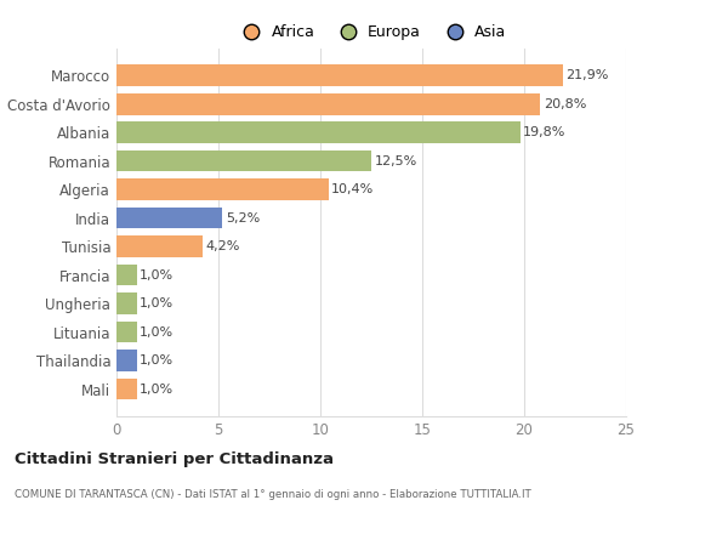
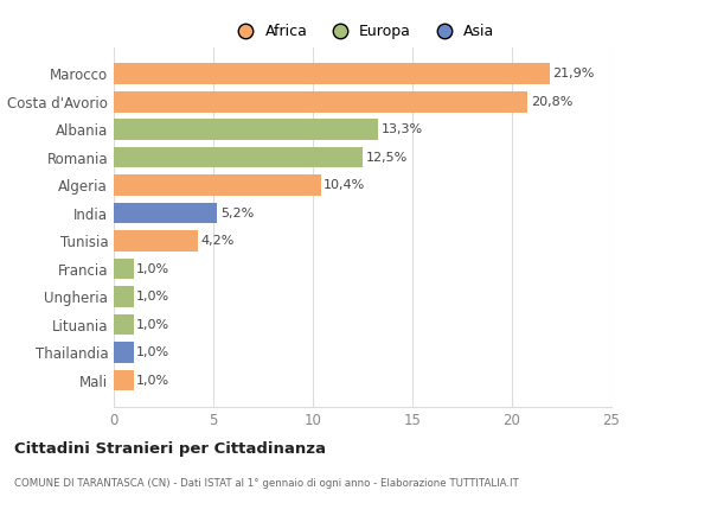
Albania: 19,8% -> 13,3%
